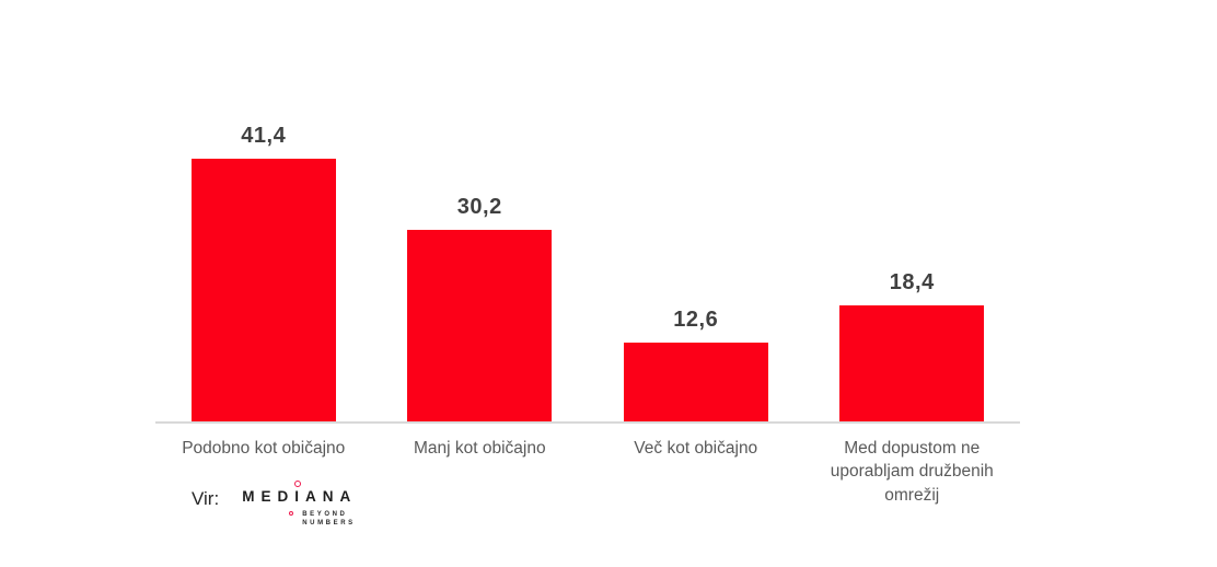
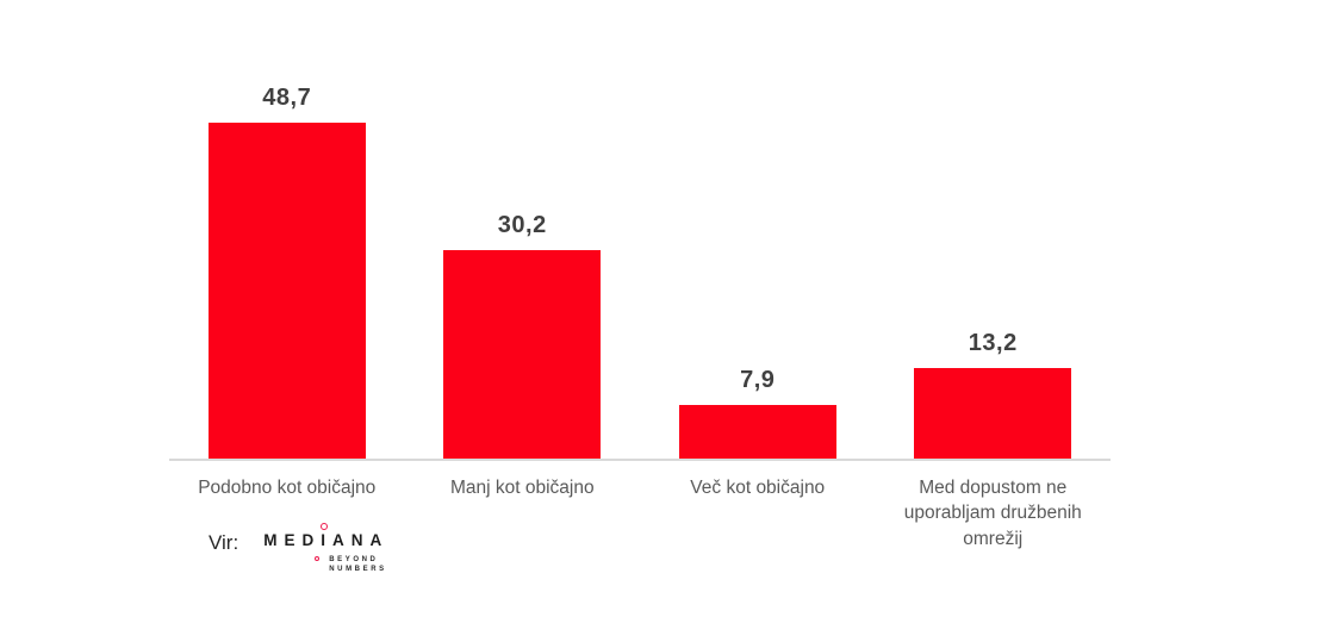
Podobno kot običajno: 41,4 -> 48,7
Več kot običajno: 12,6 -> 7,9
Med dopustom ne uporabljam družbenih omrežij: 18,4 -> 13,2
